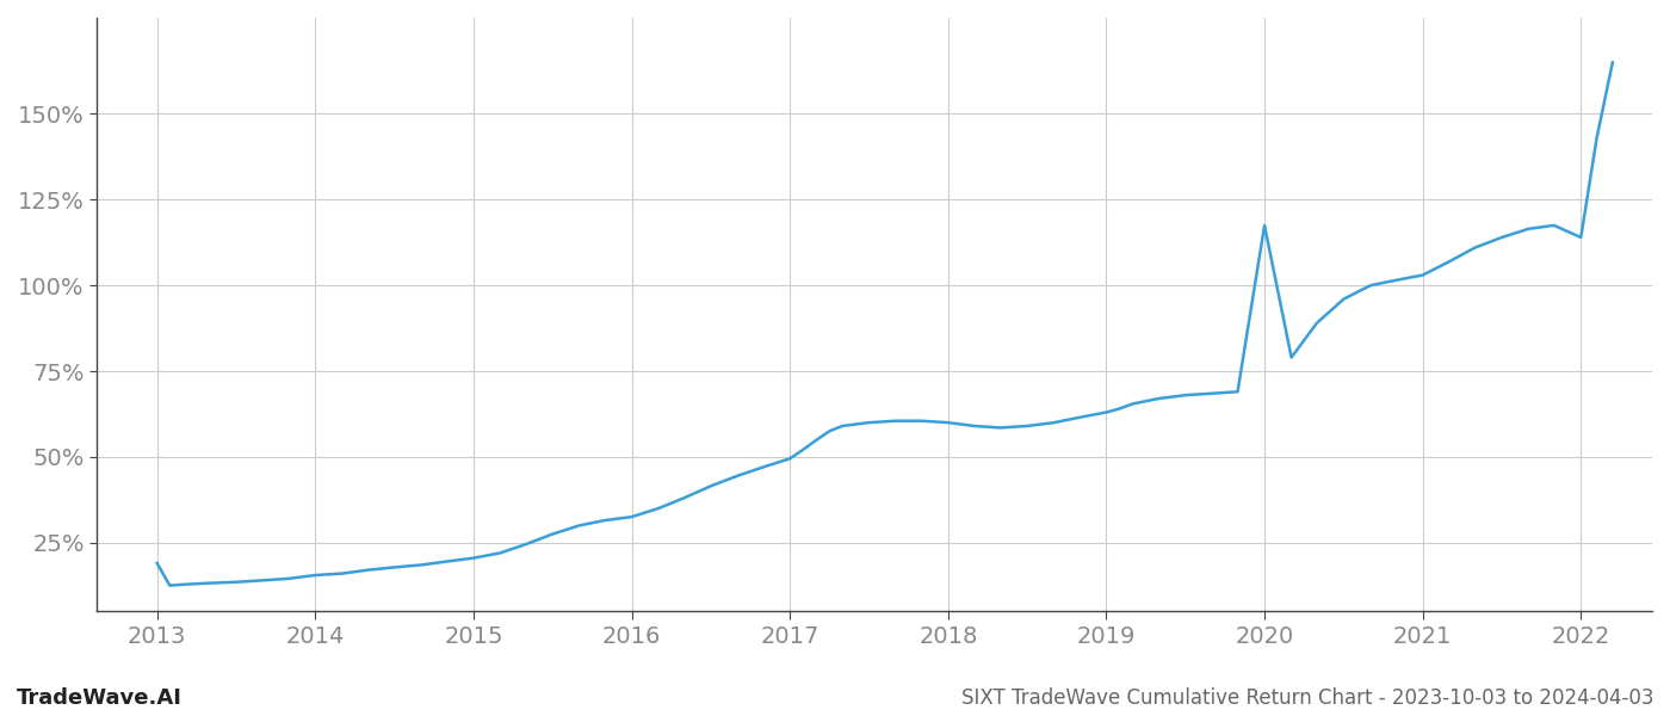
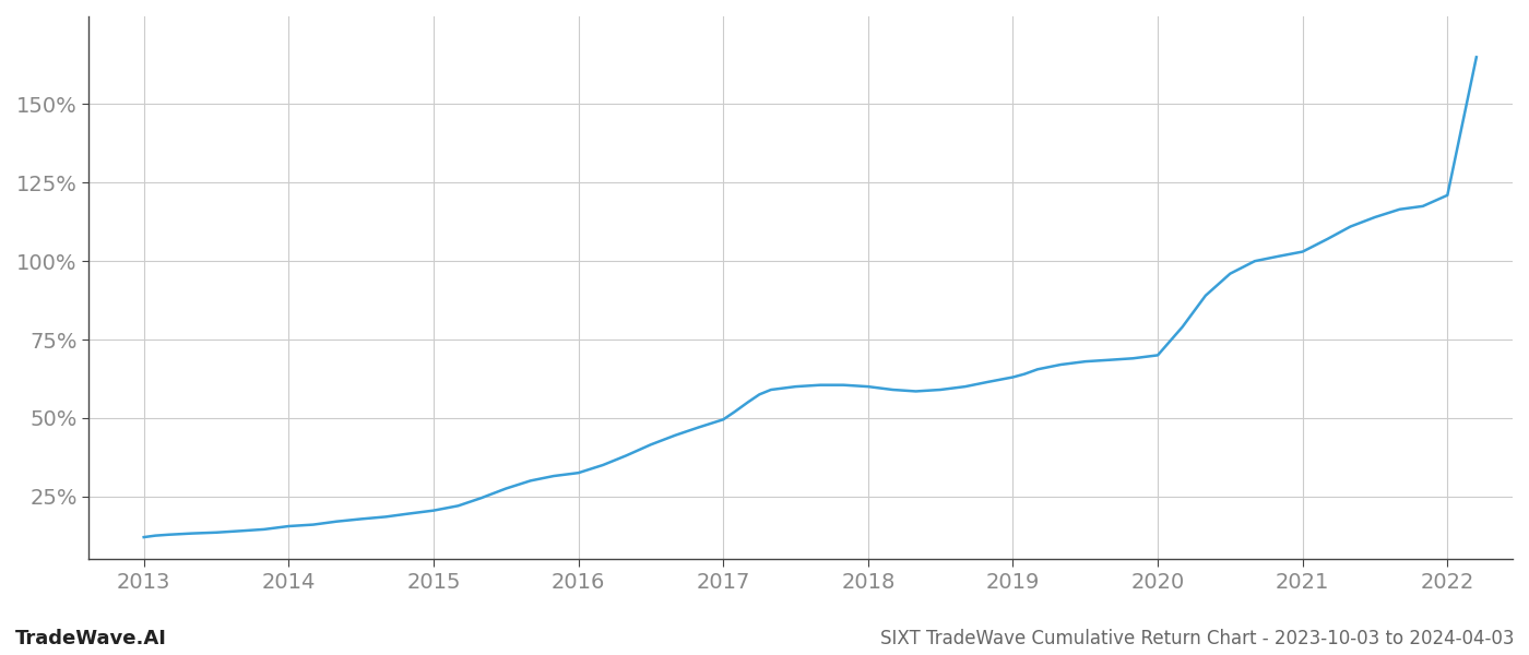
2013: 19.0% -> 12.0%
2020: 117.5% -> 70.0%
2022: 114.0% -> 121.0%
